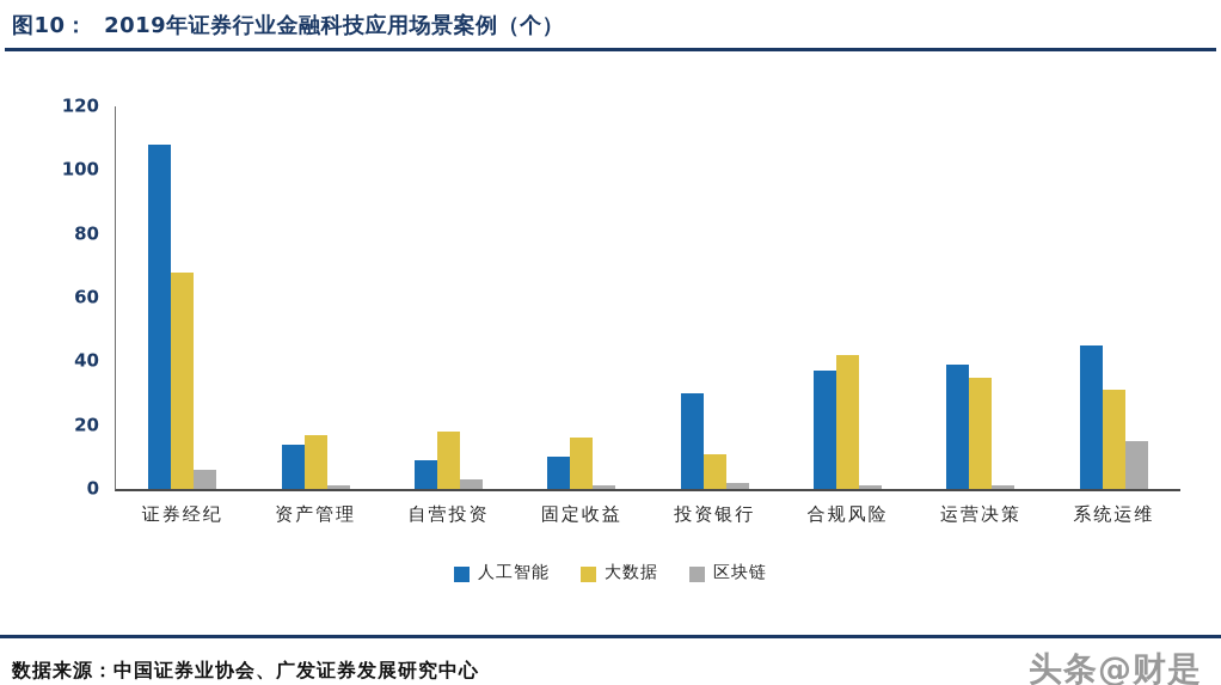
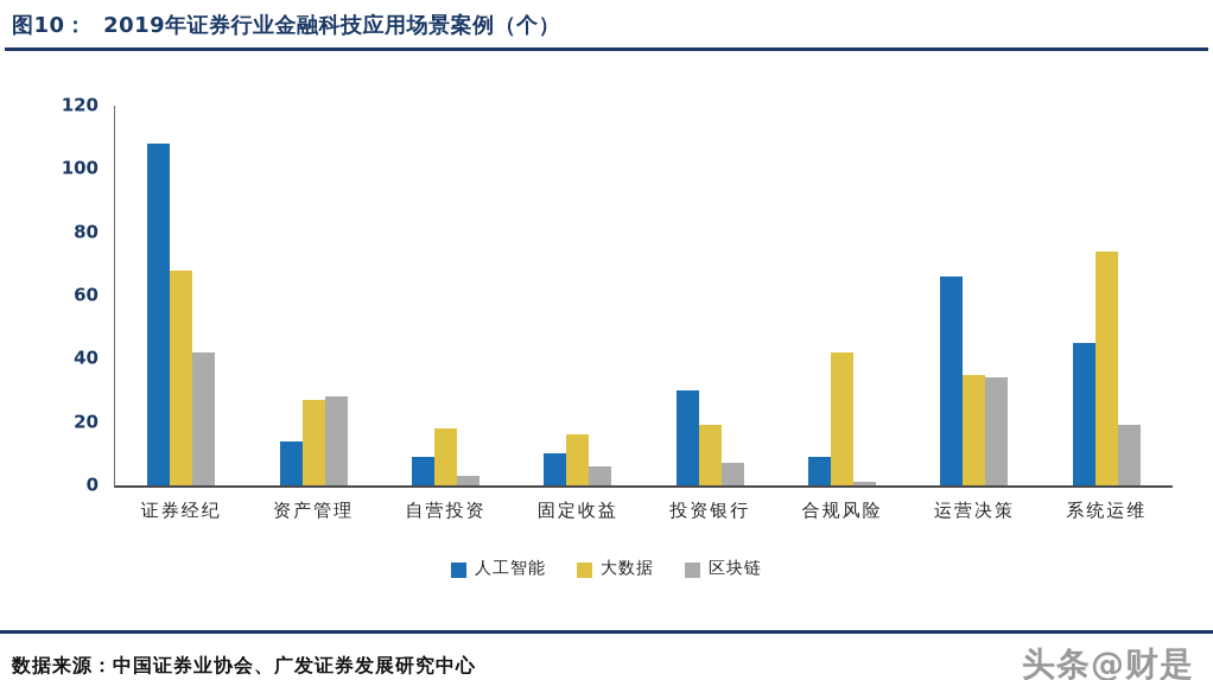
区块链/证券经纪: 6 -> 42
大数据/资产管理: 17 -> 27
区块链/资产管理: 1 -> 28
区块链/固定收益: 1 -> 6
大数据/投资银行: 11 -> 19
区块链/投资银行: 2 -> 7
人工智能/合规风险: 37 -> 9
人工智能/运营决策: 39 -> 66
区块链/运营决策: 1 -> 34
大数据/系统运维: 31 -> 74
区块链/系统运维: 15 -> 19
